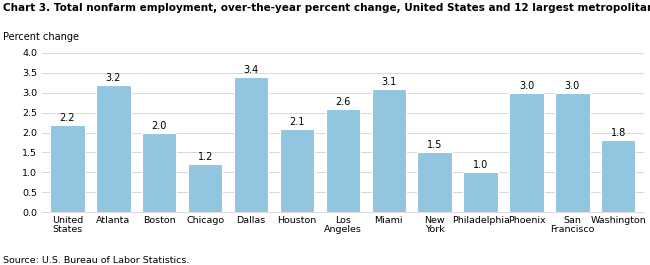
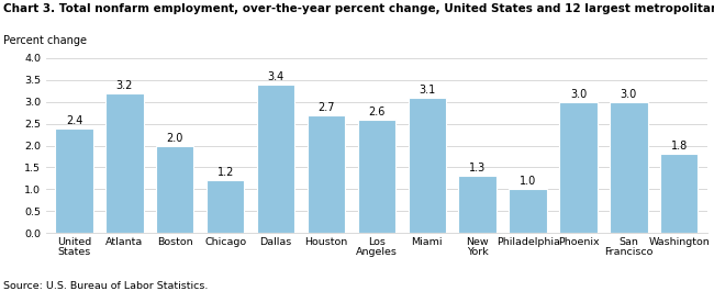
United States: 2.2 -> 2.4
Houston: 2.1 -> 2.7
New York: 1.5 -> 1.3
